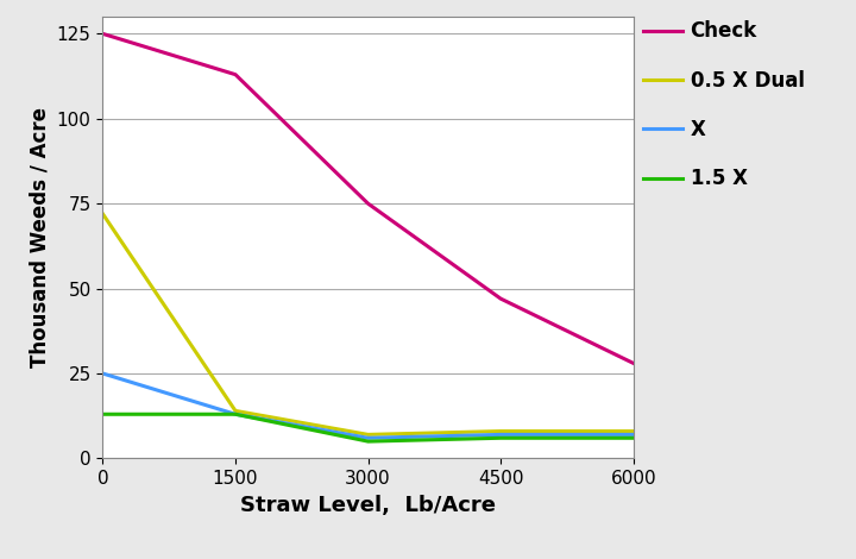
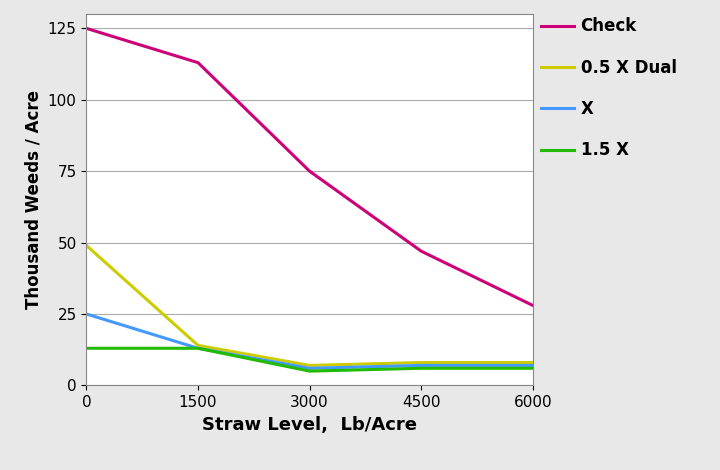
0.5 X Dual/0: 72 -> 49
